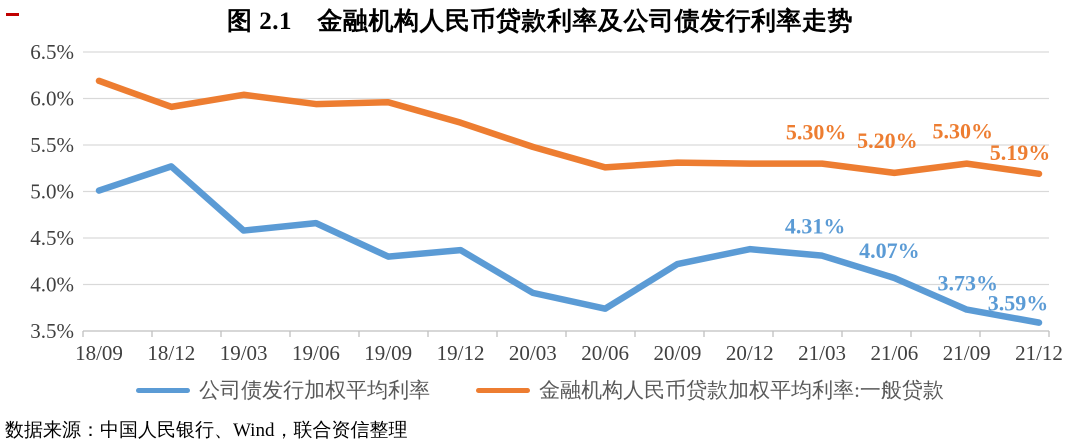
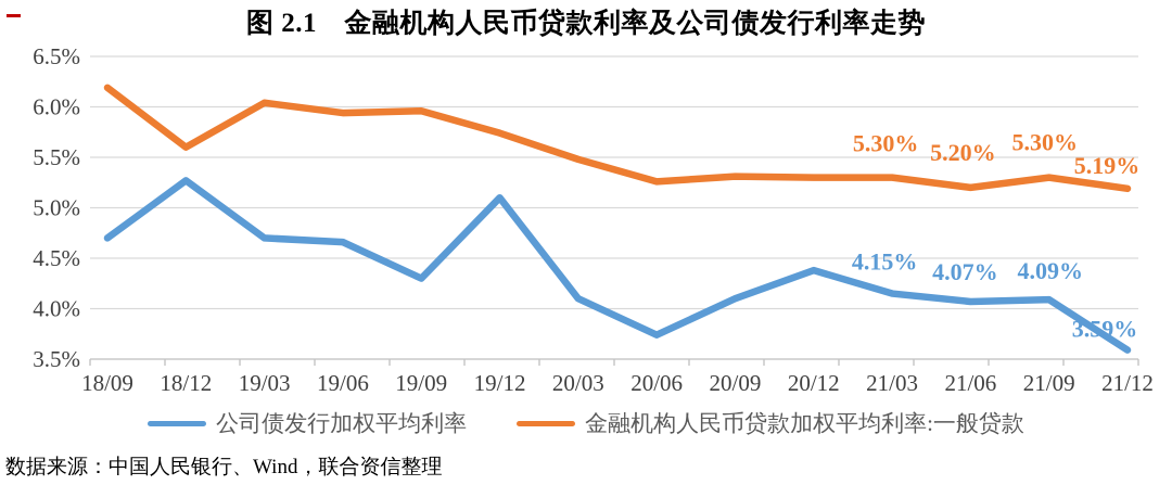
公司债发行加权平均利率/18/09: 5.0% -> 4.7%
金融机构人民币贷款加权平均利率:一般贷款/18/12: 5.9% -> 5.6%
公司债发行加权平均利率/19/03: 4.6% -> 4.7%
公司债发行加权平均利率/19/12: 4.4% -> 5.1%
公司债发行加权平均利率/20/03: 3.9% -> 4.1%
公司债发行加权平均利率/20/09: 4.2% -> 4.1%
公司债发行加权平均利率/21/03: 4.31% -> 4.15%
公司债发行加权平均利率/21/09: 3.73% -> 4.09%
